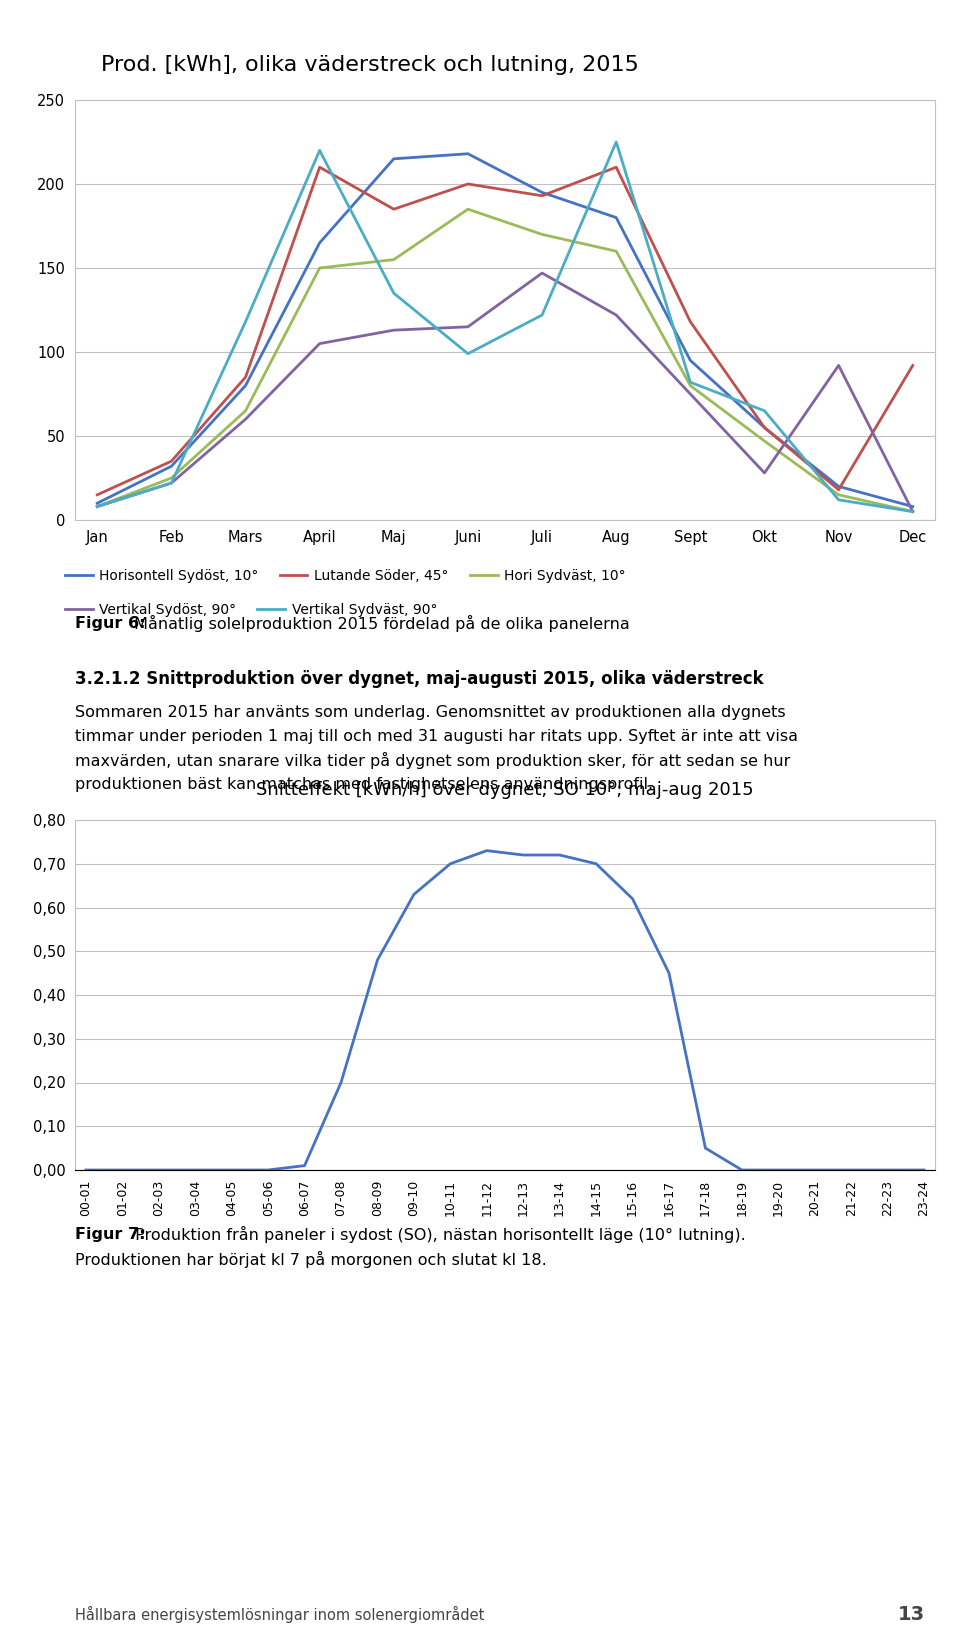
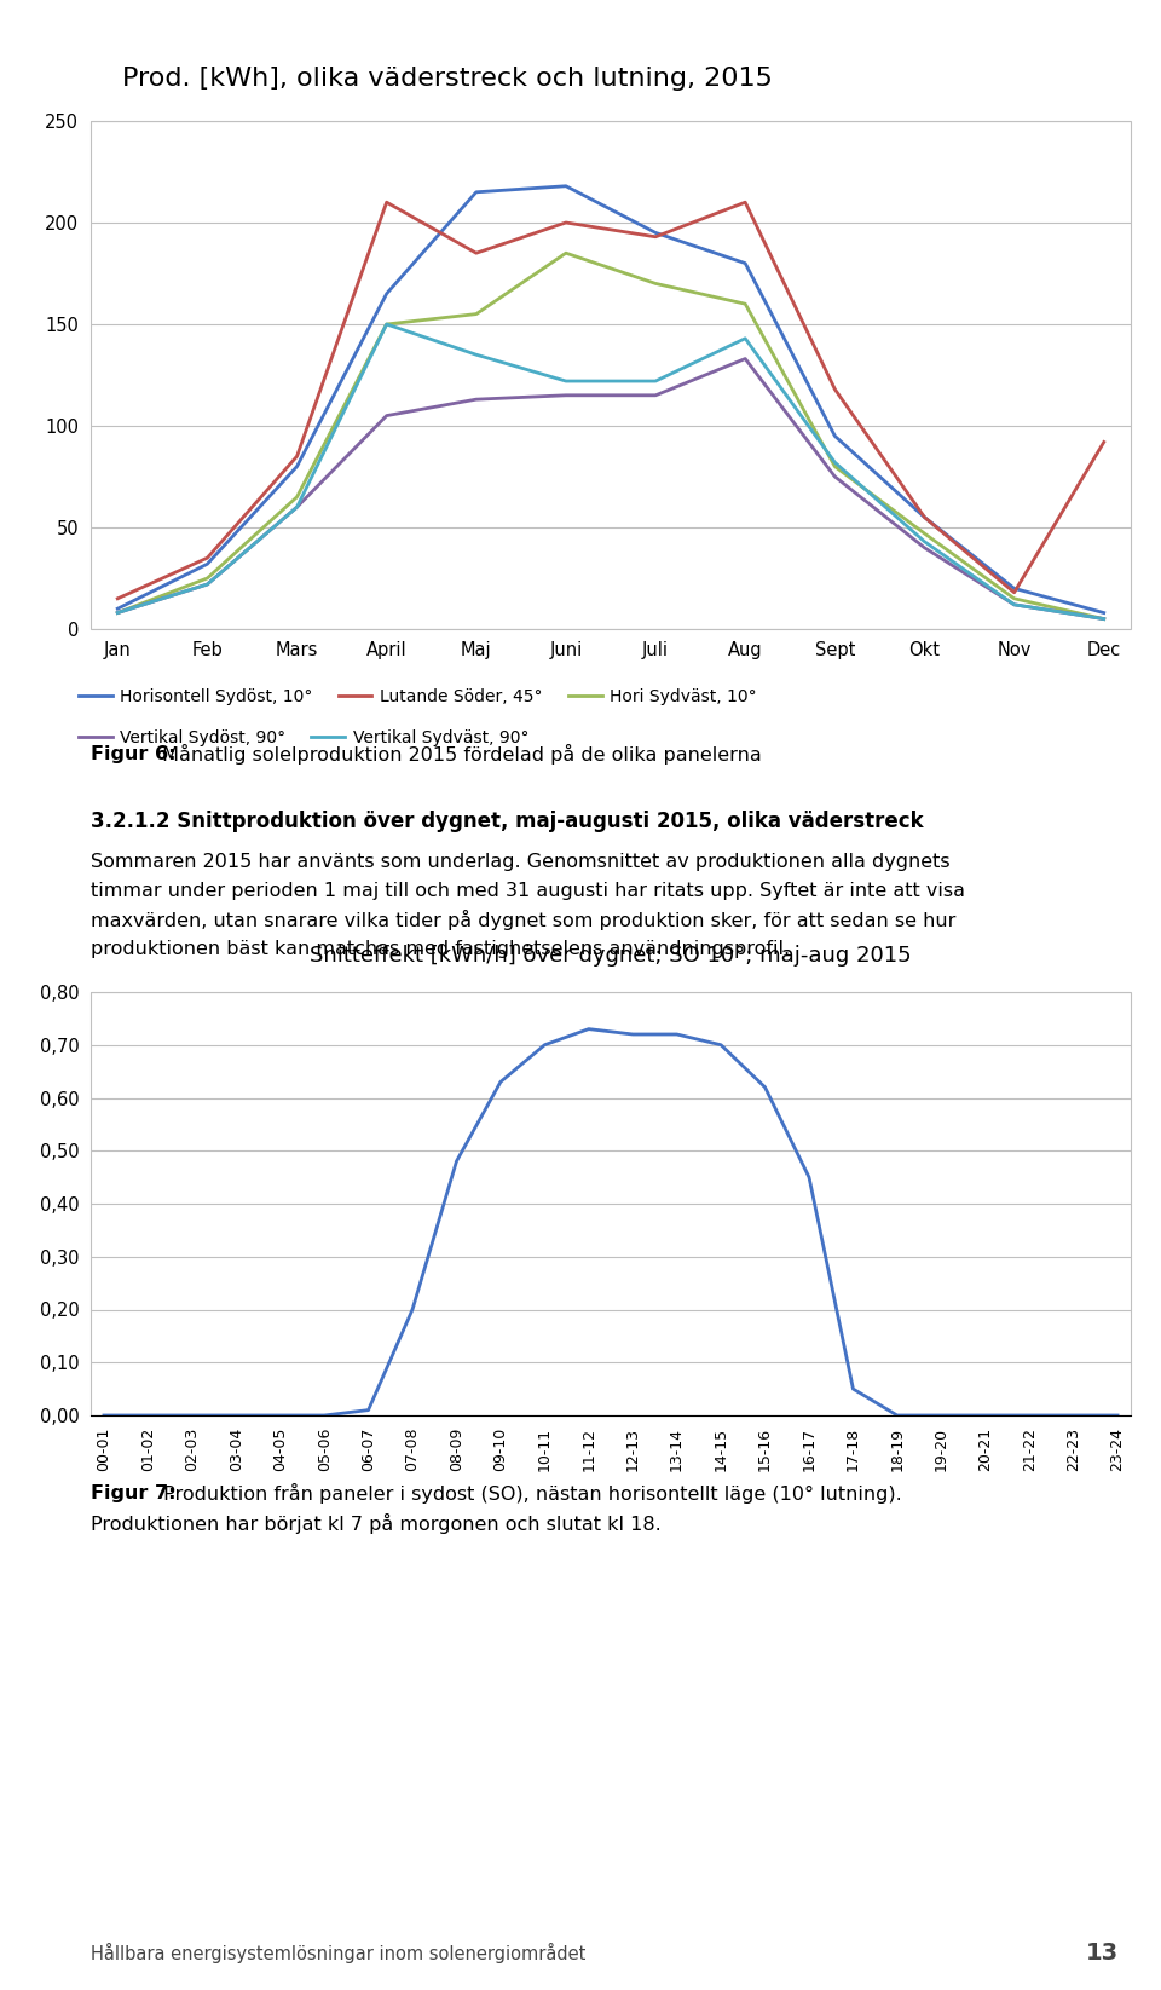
Vertikal Sydväst, 90°/Mars: 118 -> 60
Vertikal Sydväst, 90°/April: 220 -> 150
Vertikal Sydväst, 90°/Juni: 99 -> 122
Vertikal Sydöst, 90°/Juli: 147 -> 115
Vertikal Sydöst, 90°/Aug: 122 -> 133
Vertikal Sydväst, 90°/Aug: 225 -> 143
Vertikal Sydöst, 90°/Okt: 28 -> 40
Vertikal Sydväst, 90°/Okt: 65 -> 43
Vertikal Sydöst, 90°/Nov: 92 -> 12
